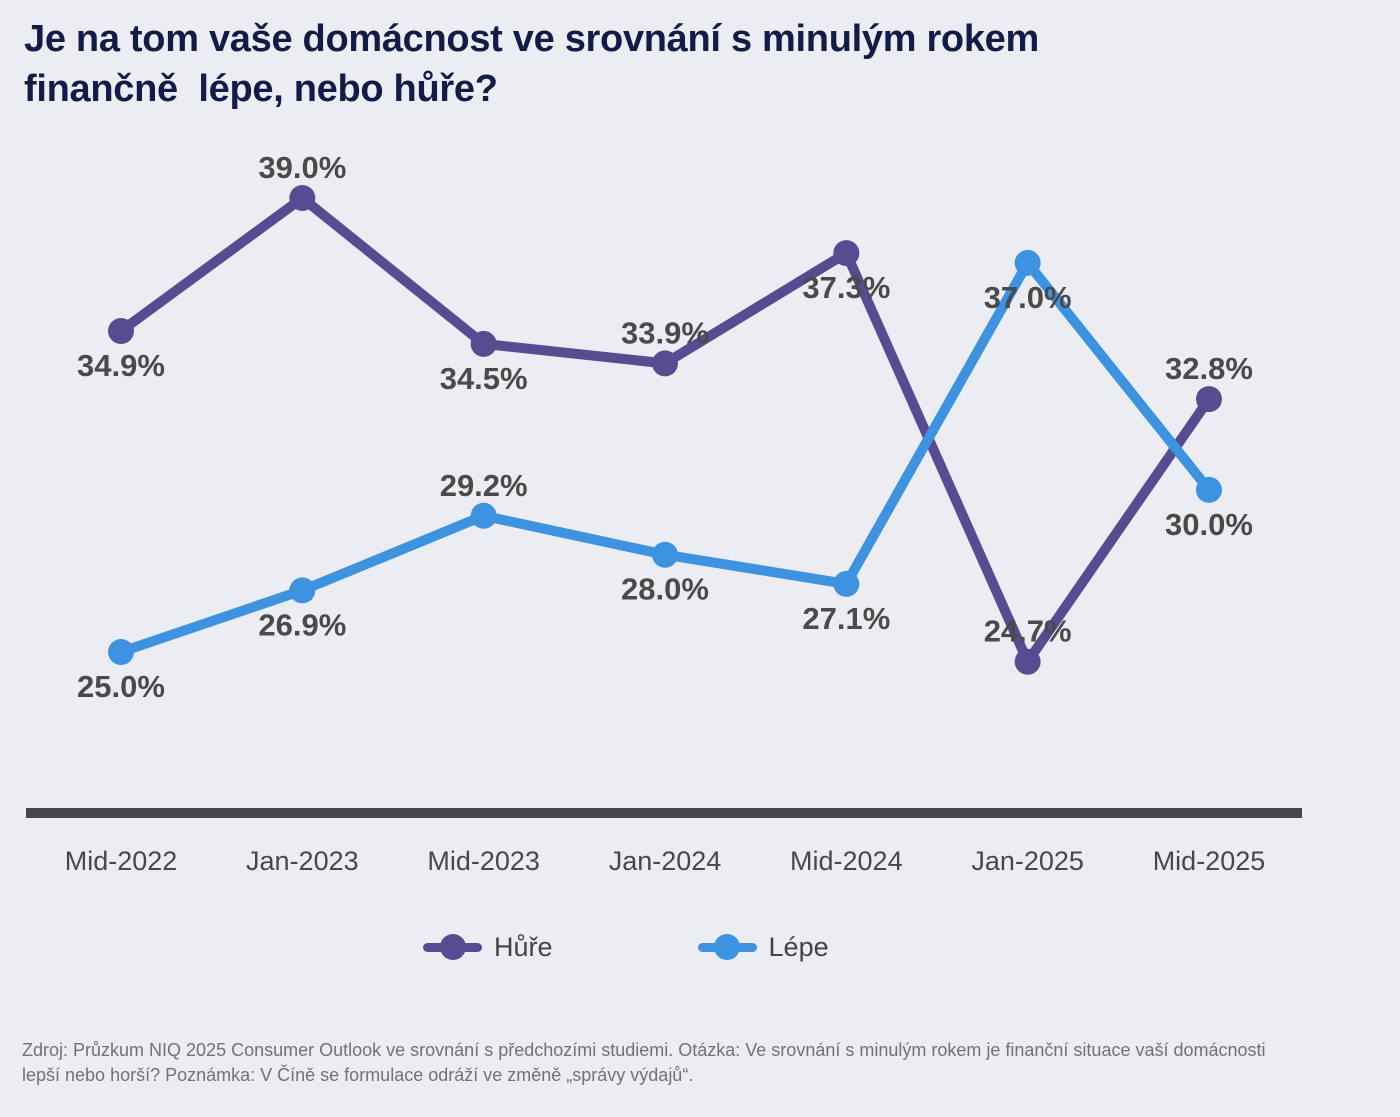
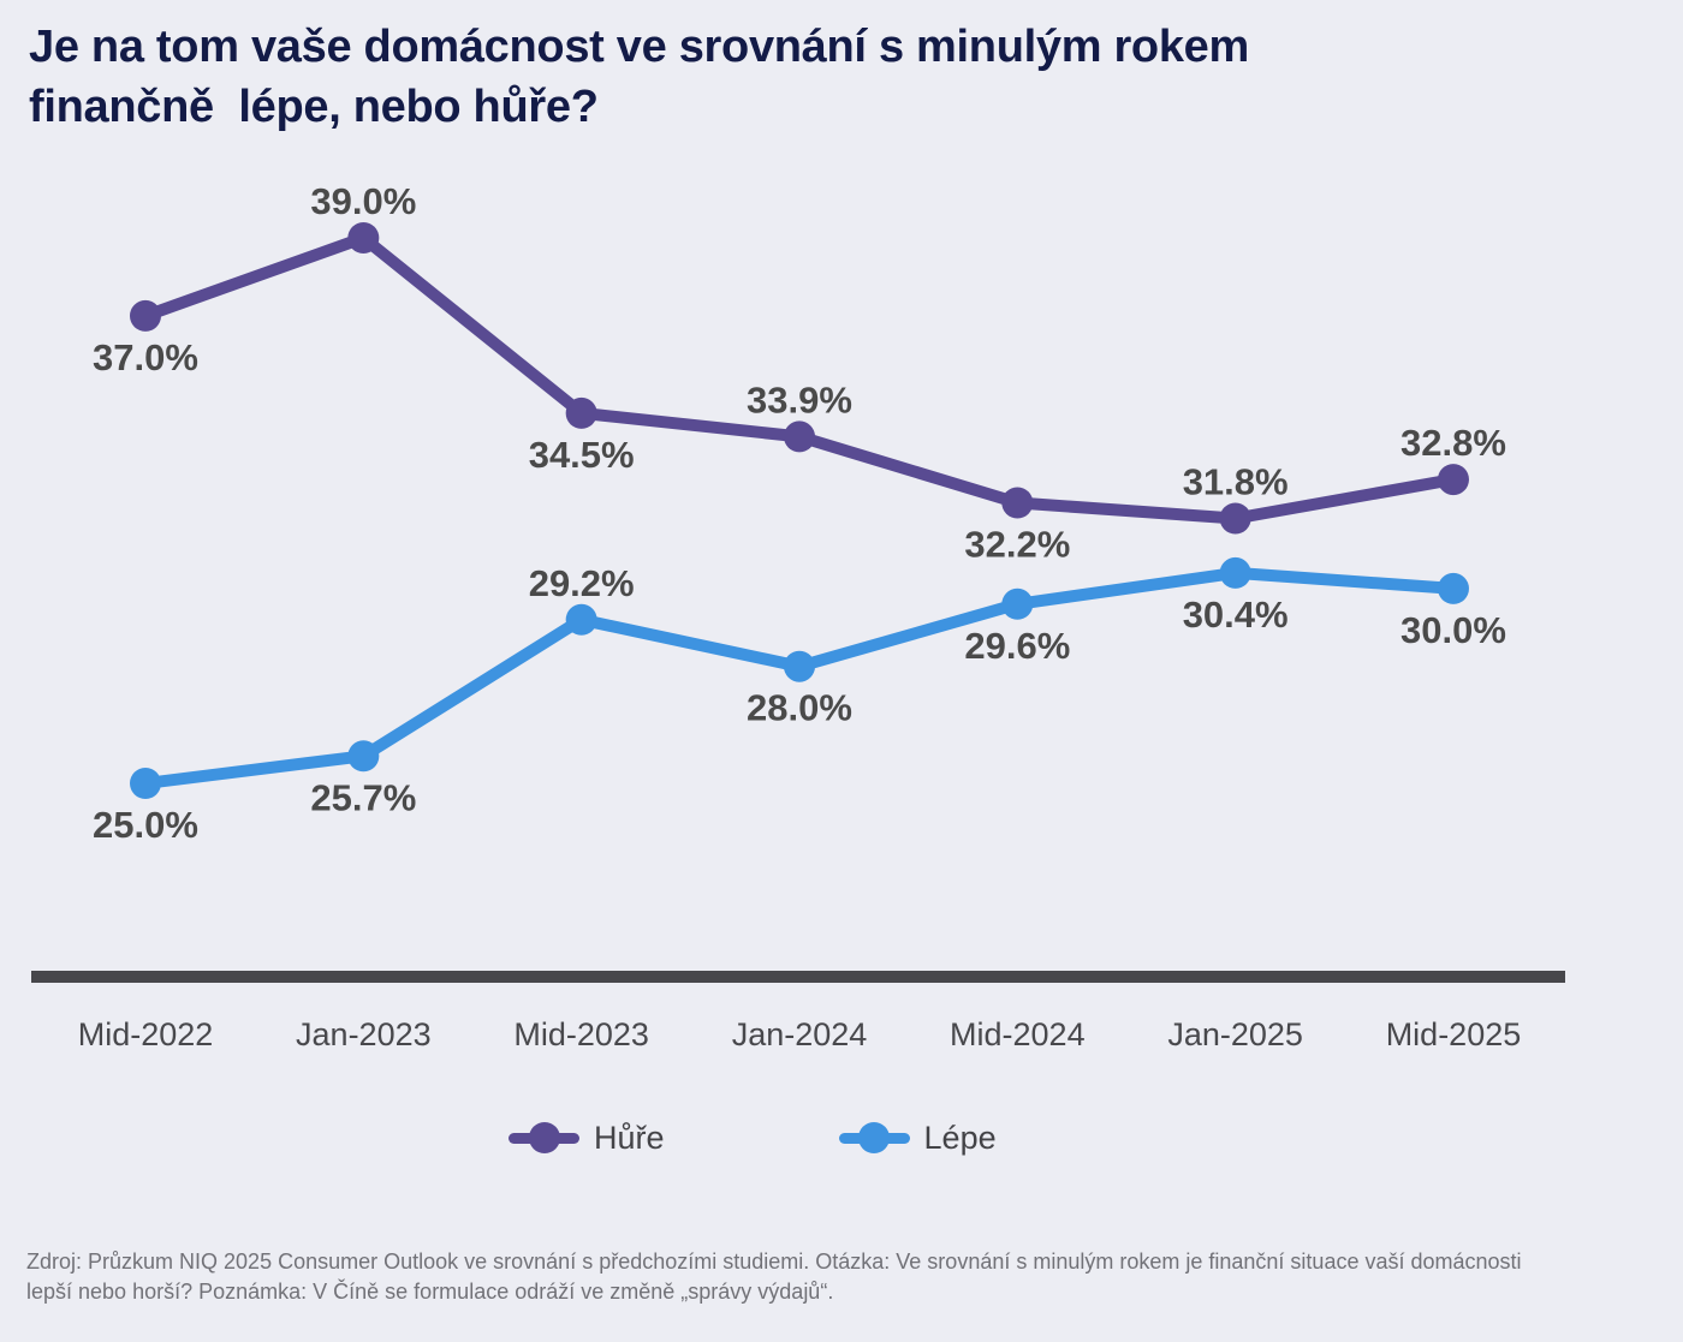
Hůře/Mid-2022: 34.9% -> 37.0%
Lépe/Jan-2023: 26.9% -> 25.7%
Hůře/Mid-2024: 37.3% -> 32.2%
Lépe/Mid-2024: 27.1% -> 29.6%
Hůře/Jan-2025: 24.7% -> 31.8%
Lépe/Jan-2025: 37.0% -> 30.4%
